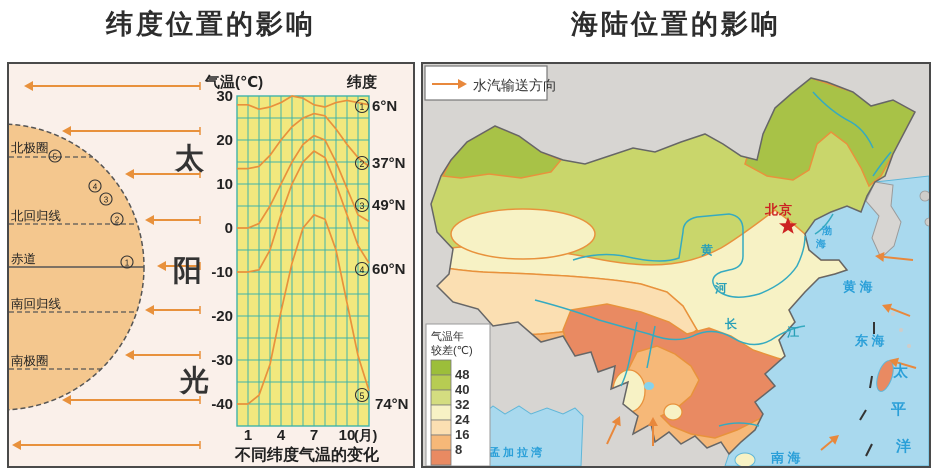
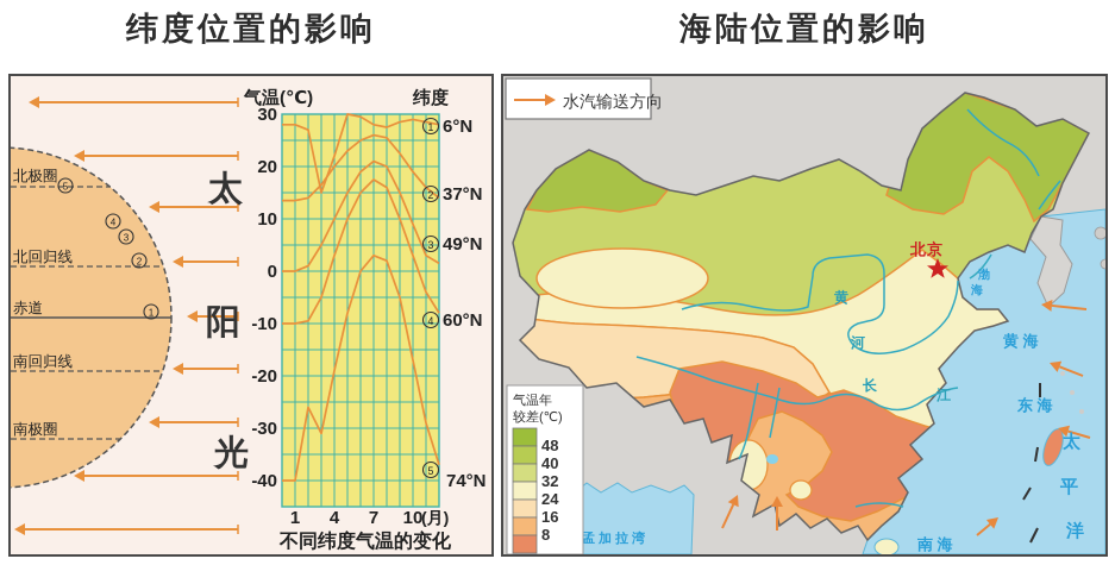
74°N/2: -38 -> -26
6°N/3: 28 -> 15
6°N/4: 28 -> 22
